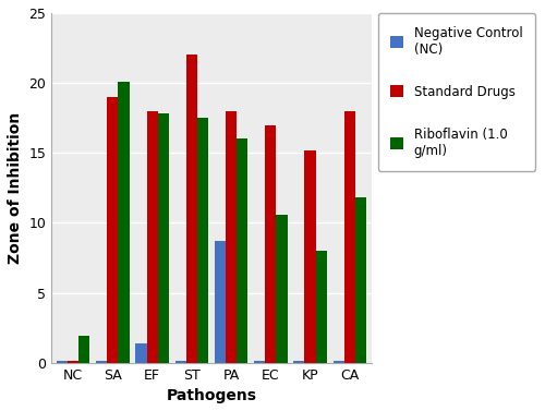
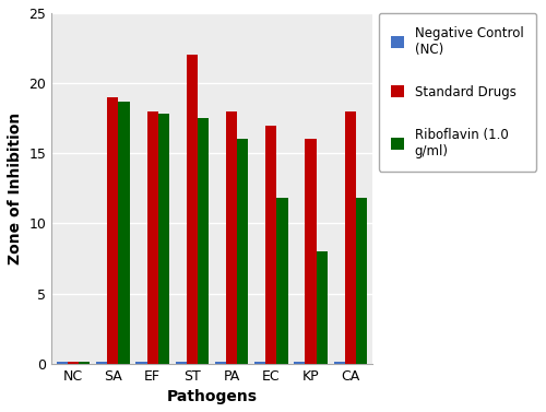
Riboflavin (1.0 g/ml)/NC: 1.9 -> 0.1
Riboflavin (1.0 g/ml)/SA: 20.1 -> 18.7
Negative Control (NC)/EF: 1.4 -> 0.1
Negative Control (NC)/PA: 8.7 -> 0.1
Riboflavin (1.0 g/ml)/EC: 10.6 -> 11.8
Standard Drugs/KP: 15.2 -> 16.0
